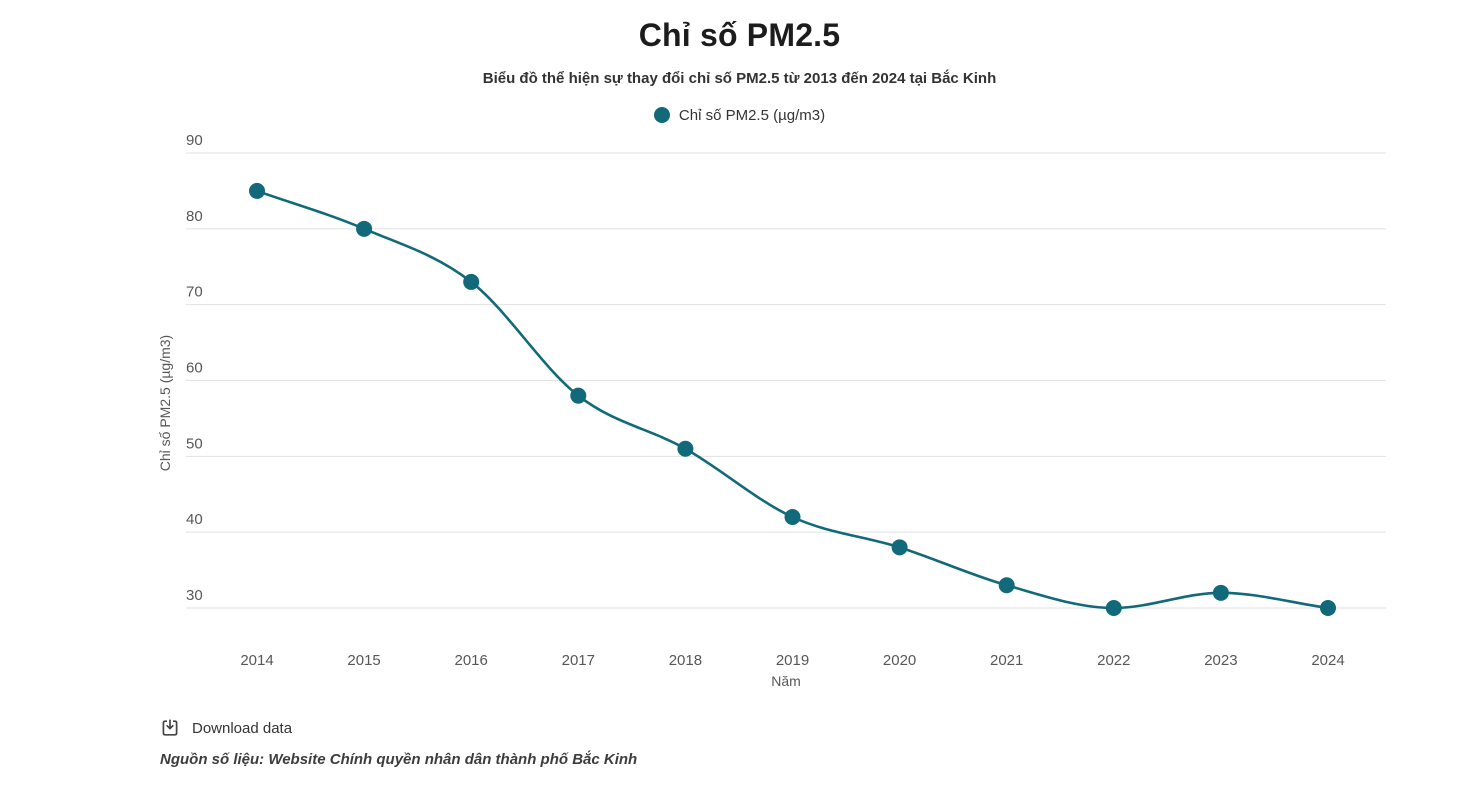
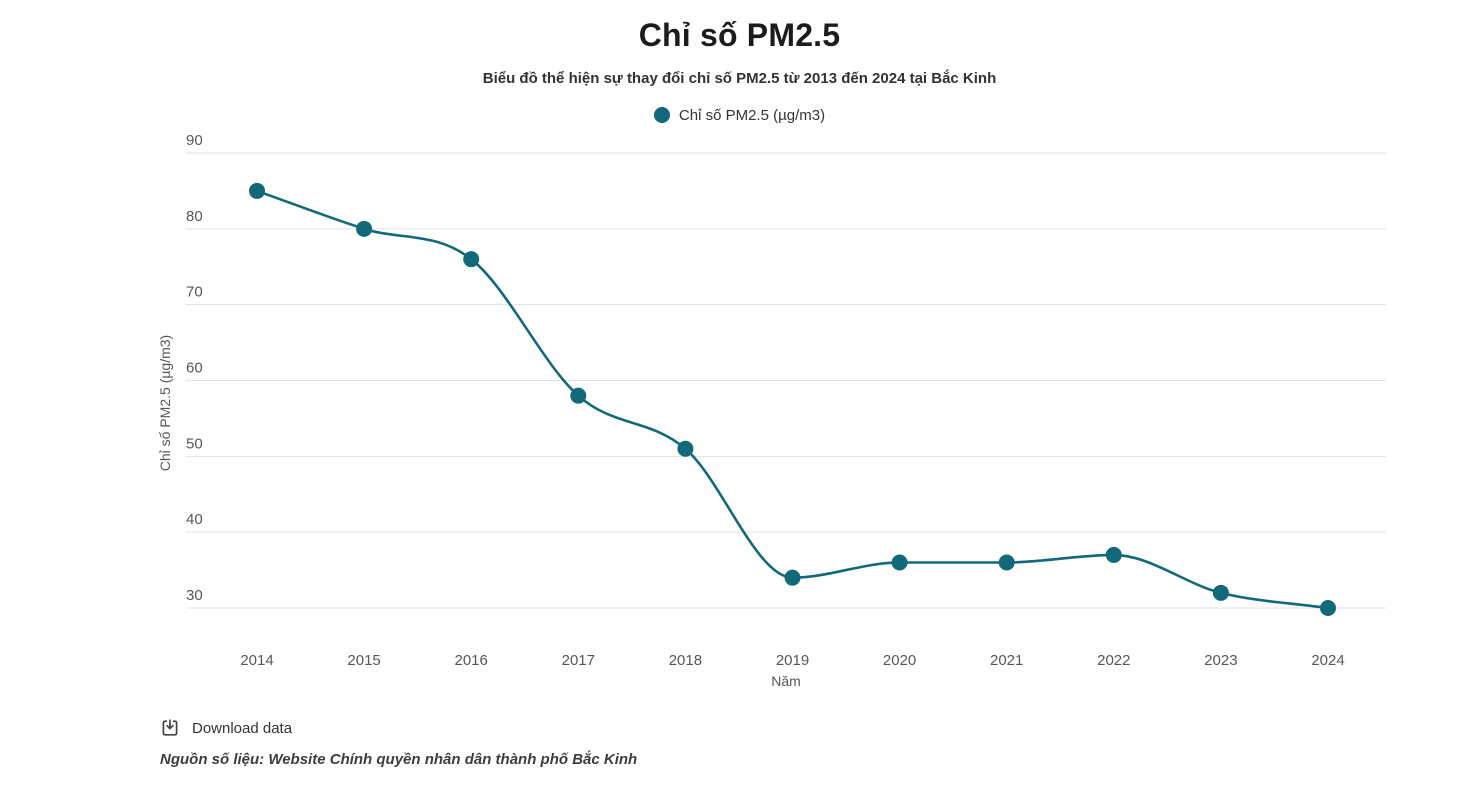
2016: 73 -> 76
2019: 42 -> 34
2020: 38 -> 36
2021: 33 -> 36
2022: 30 -> 37
